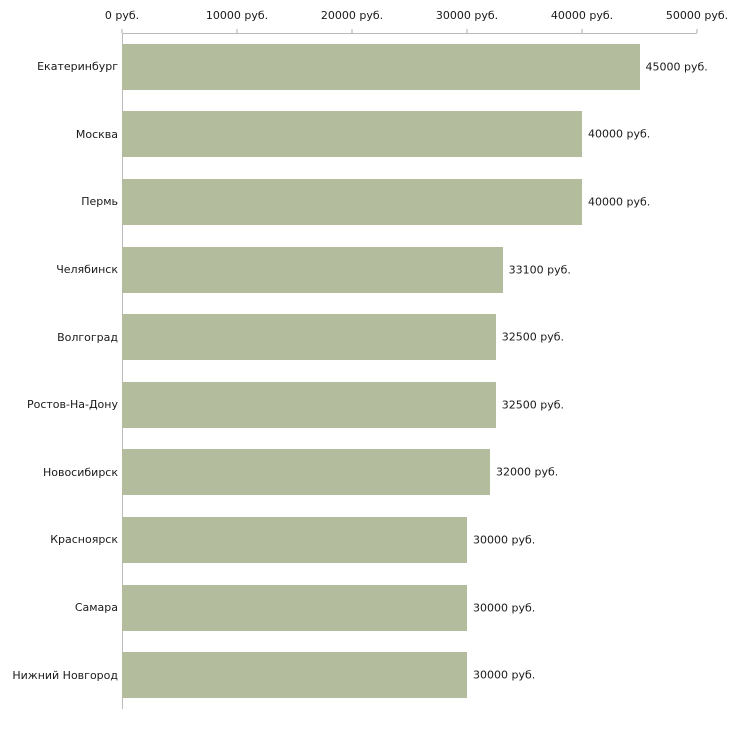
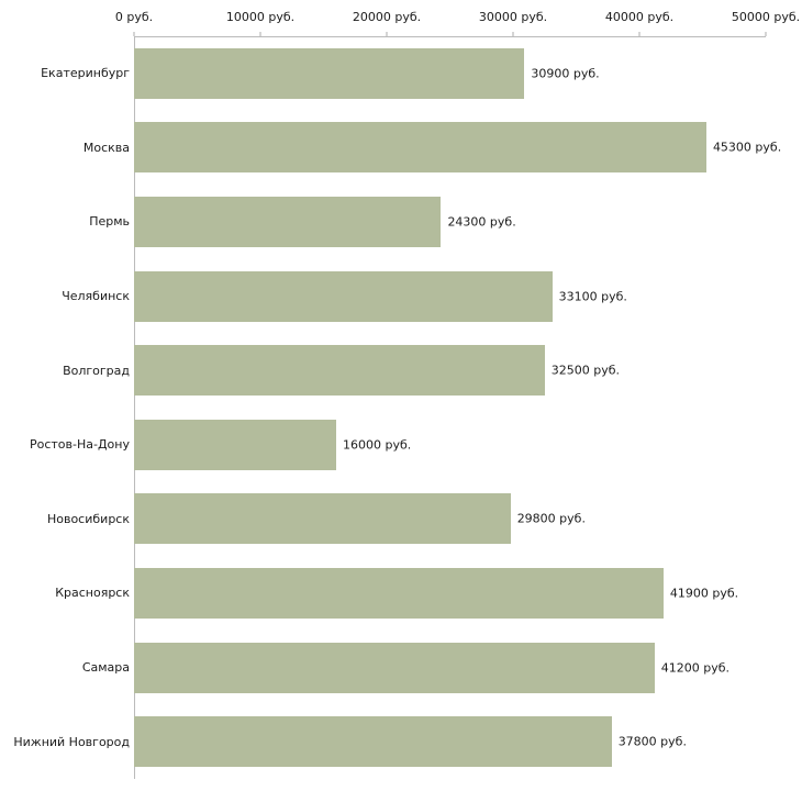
Екатеринбург: 45000 -> 30900
Москва: 40000 -> 45300
Пермь: 40000 -> 24300
Ростов-На-Дону: 32500 -> 16000
Новосибирск: 32000 -> 29800
Красноярск: 30000 -> 41900
Самара: 30000 -> 41200
Нижний Новгород: 30000 -> 37800
